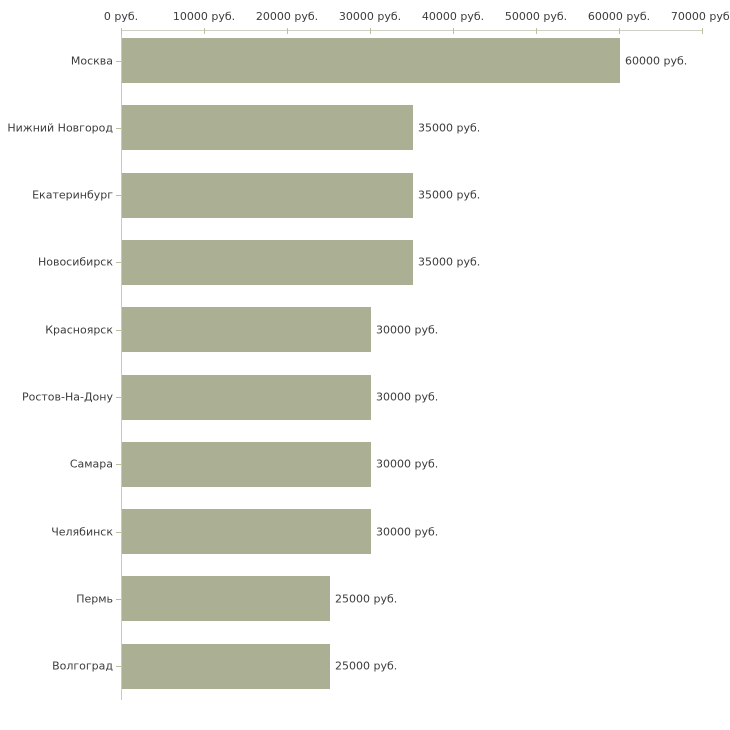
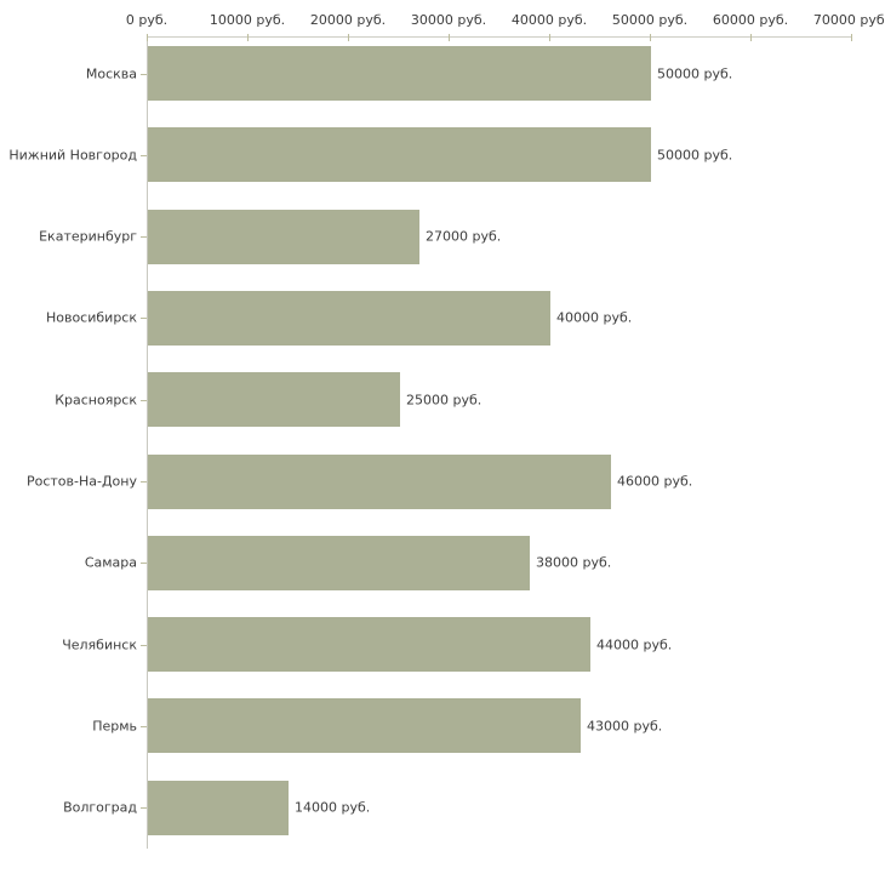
Москва: 60000 -> 50000
Нижний Новгород: 35000 -> 50000
Екатеринбург: 35000 -> 27000
Новосибирск: 35000 -> 40000
Красноярск: 30000 -> 25000
Ростов-На-Дону: 30000 -> 46000
Самара: 30000 -> 38000
Челябинск: 30000 -> 44000
Пермь: 25000 -> 43000
Волгоград: 25000 -> 14000
